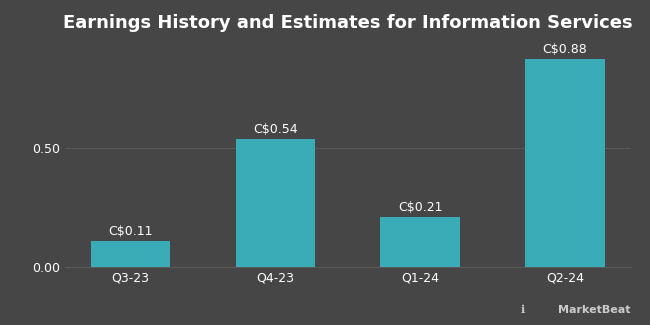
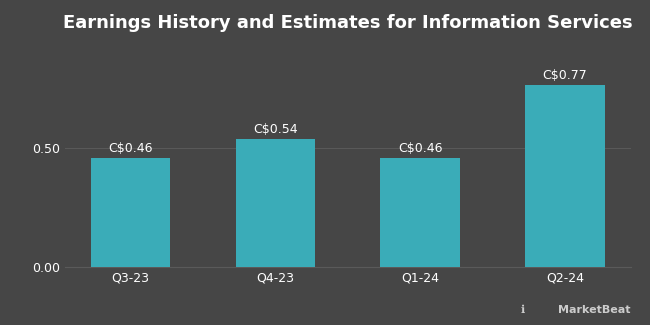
Q3-23: C$0.11 -> C$0.46
Q1-24: C$0.21 -> C$0.46
Q2-24: C$0.88 -> C$0.77
